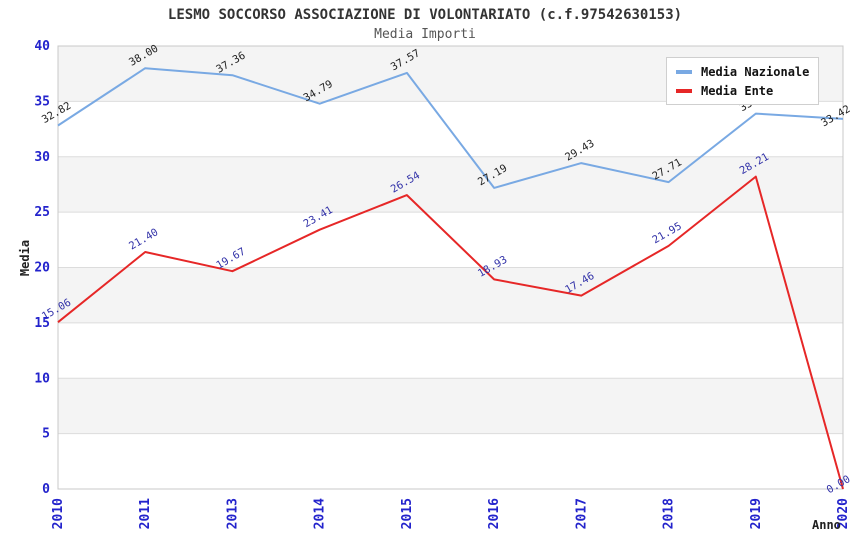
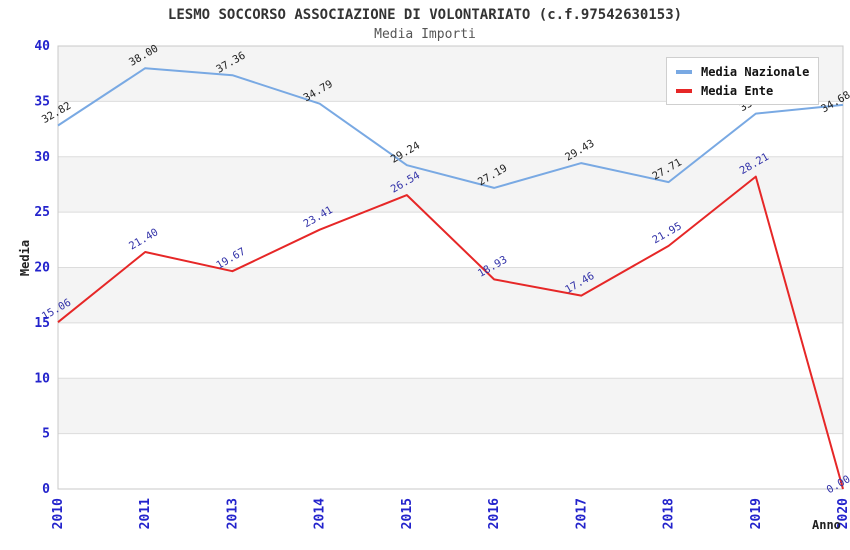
Media Nazionale/2015: 37.57 -> 29.24
Media Nazionale/2020: 33.42 -> 34.68
